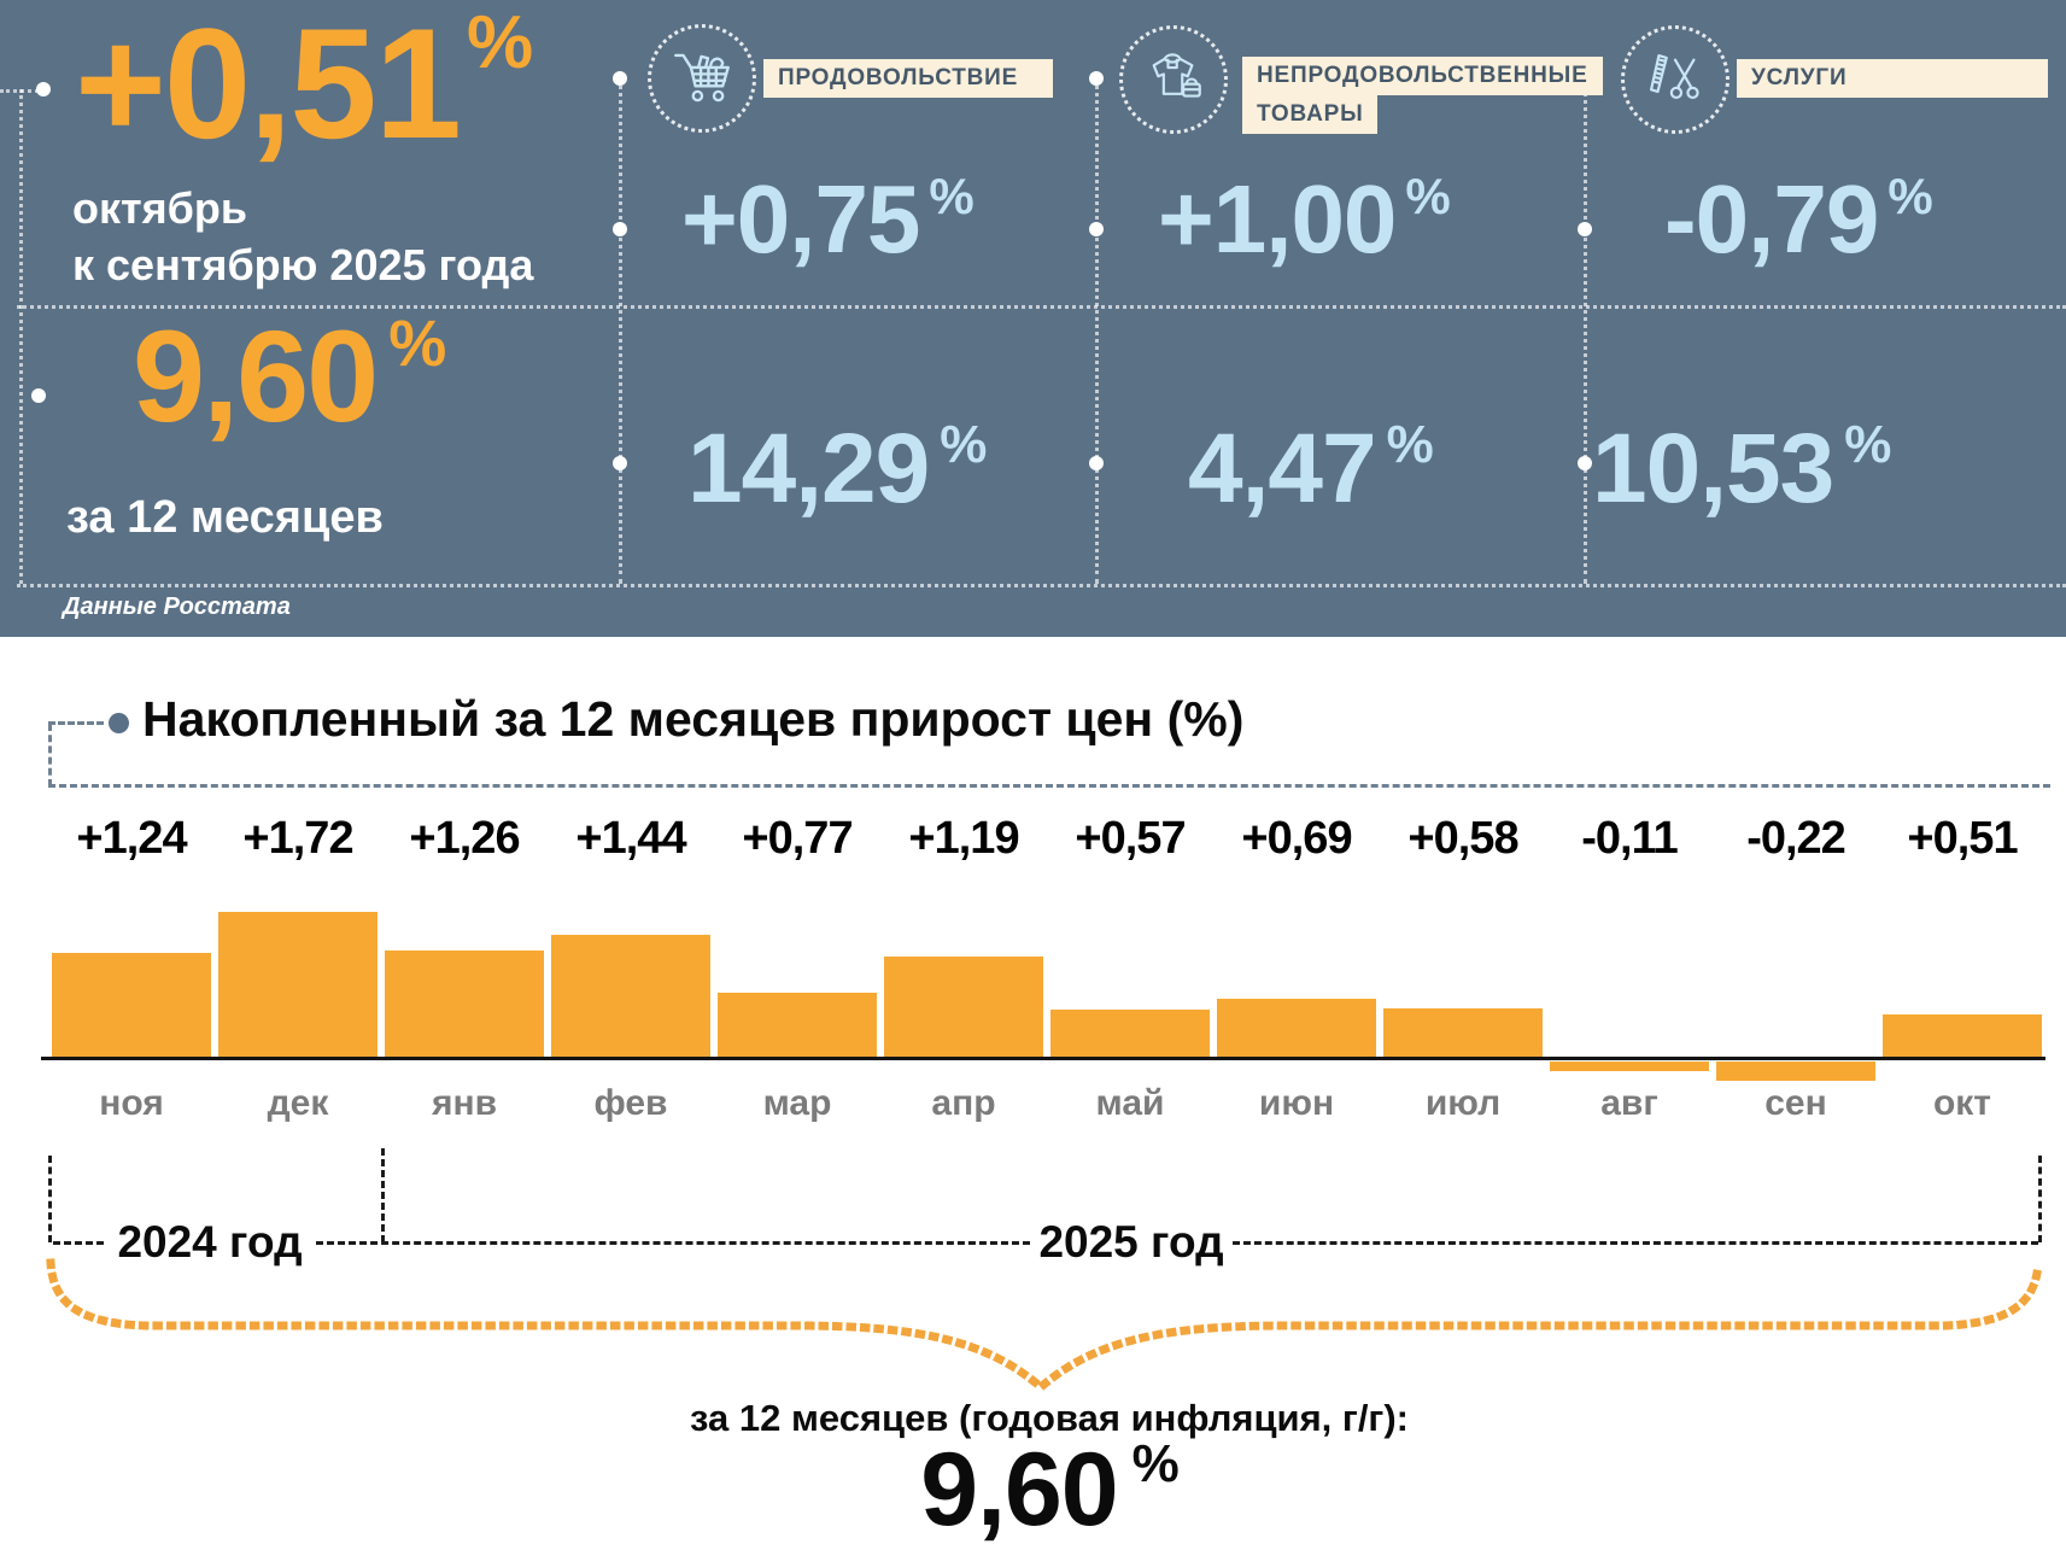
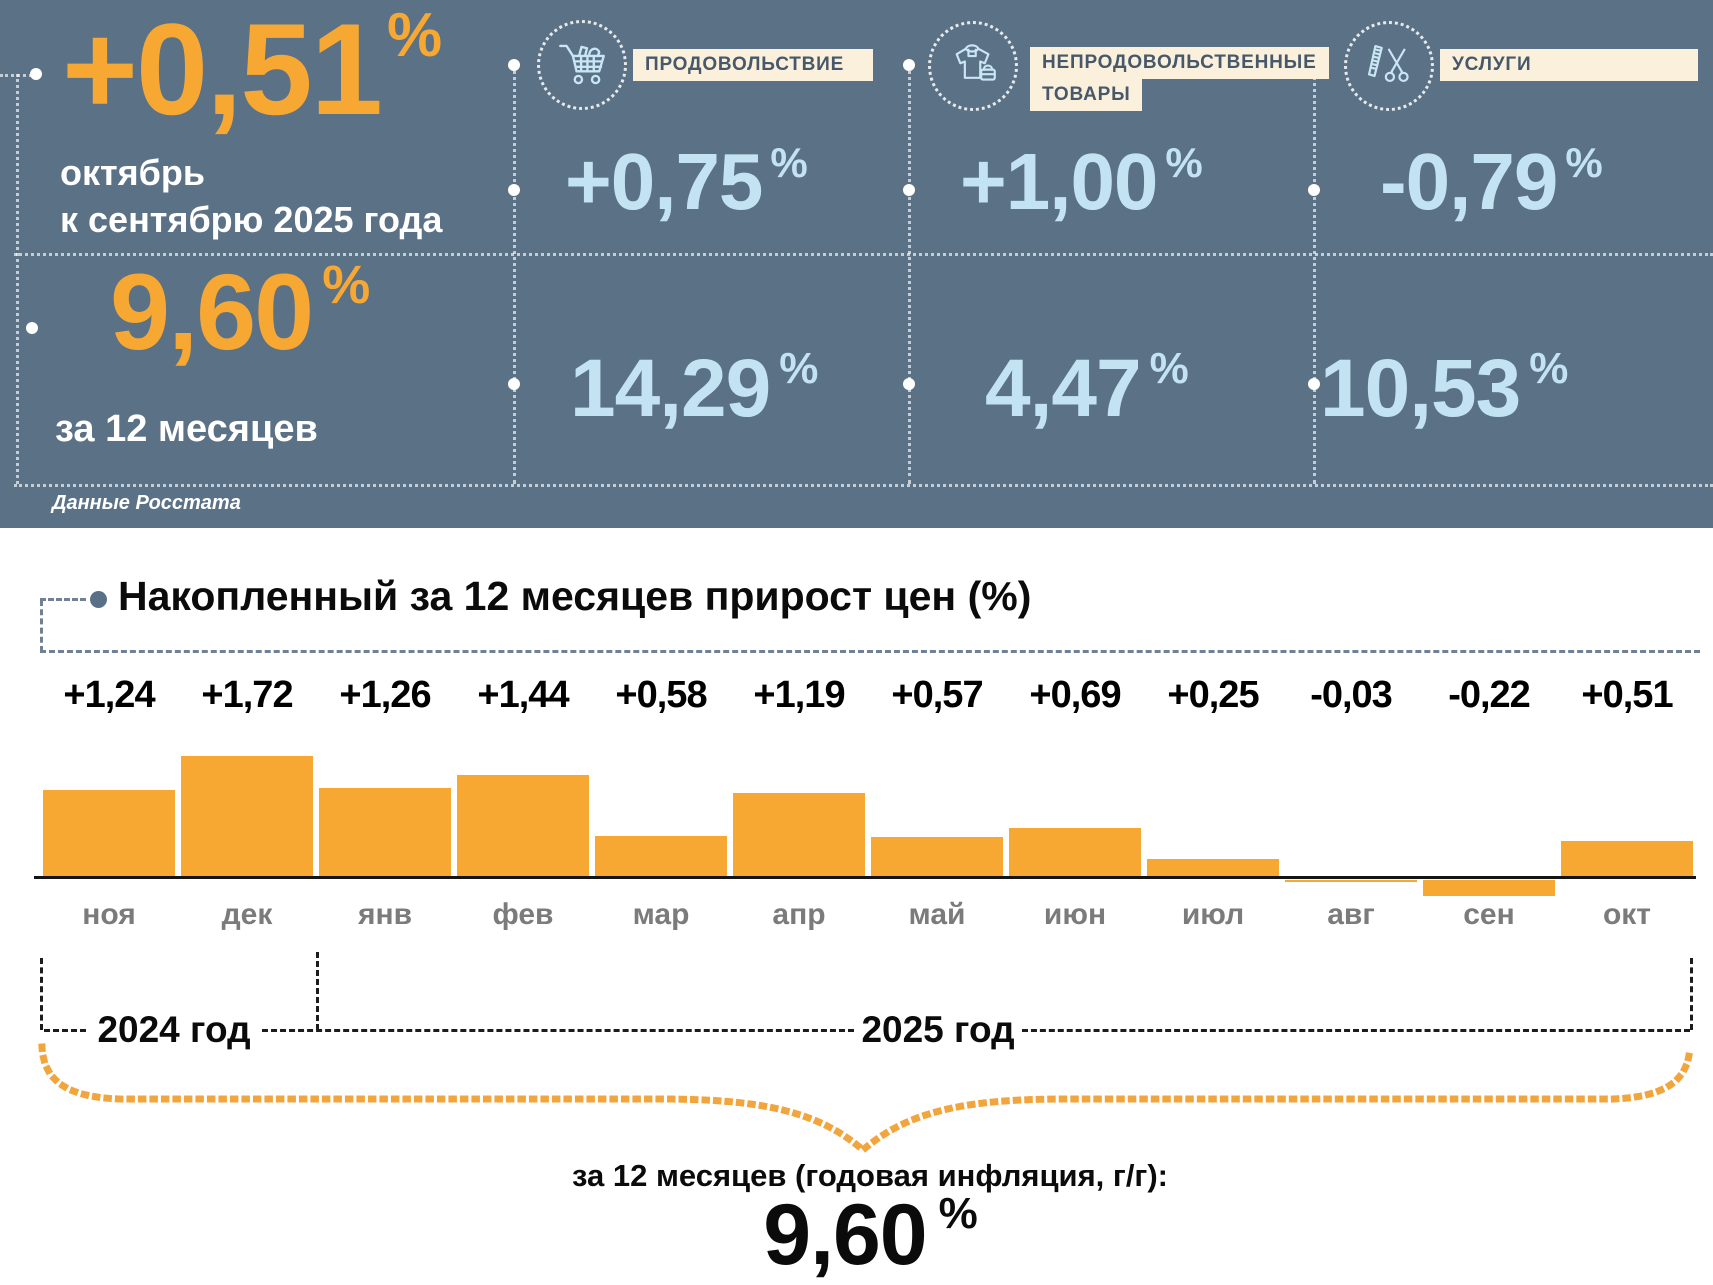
мар: +0,77 -> +0,58
июл: +0,58 -> +0,25
авг: -0,11 -> -0,03
